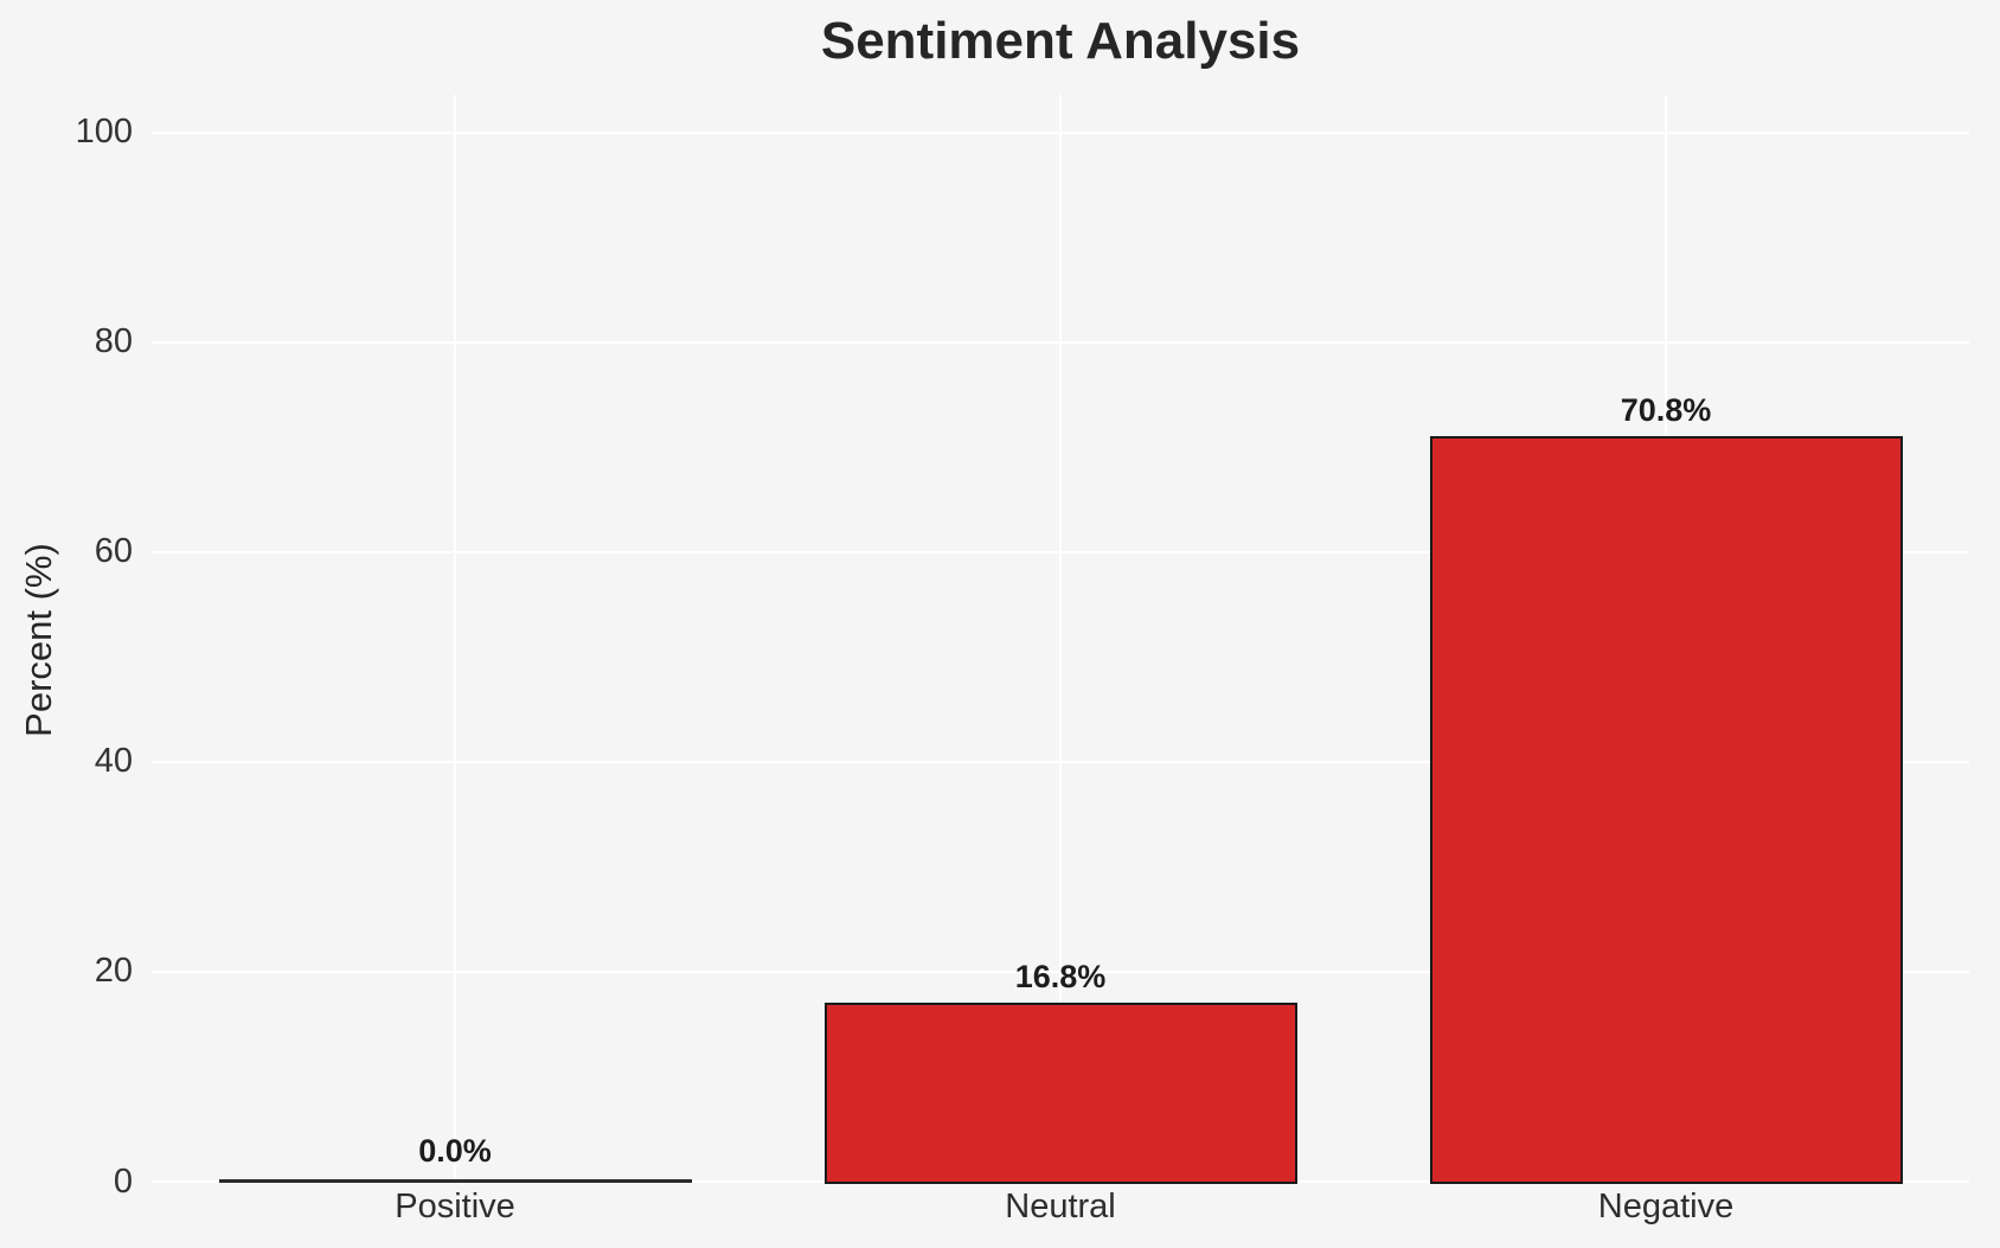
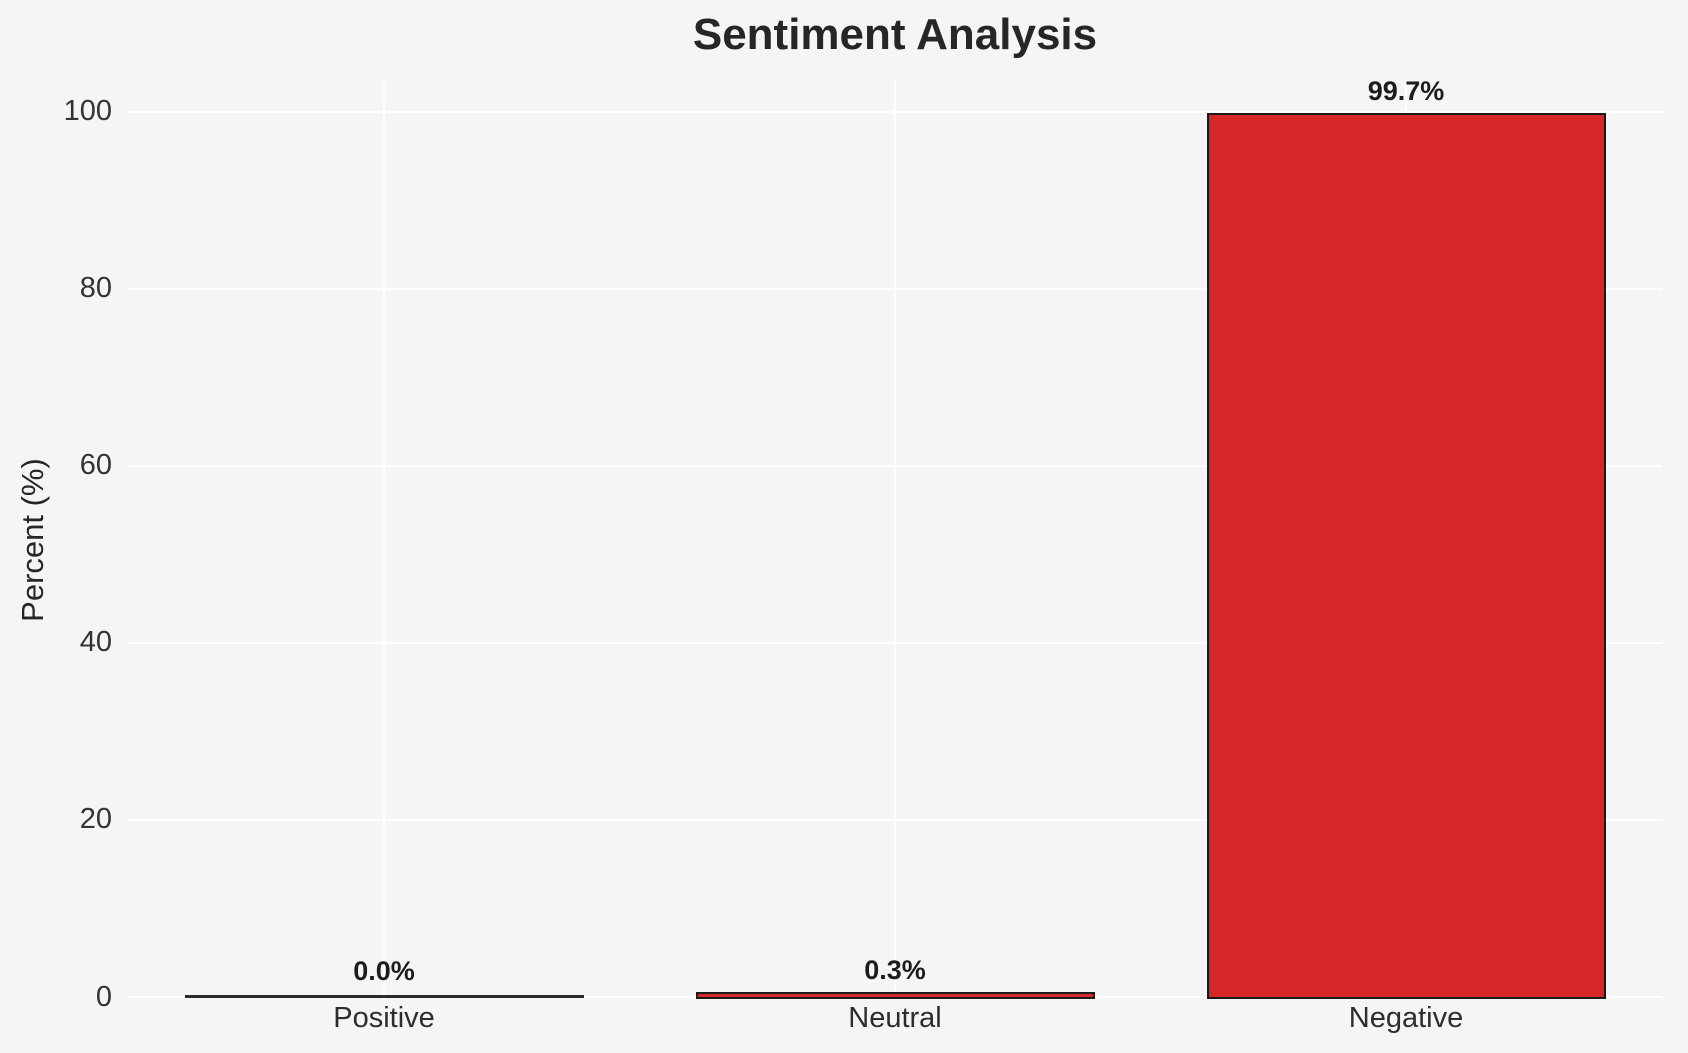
Neutral: 16.8% -> 0.3%
Negative: 70.8% -> 99.7%
